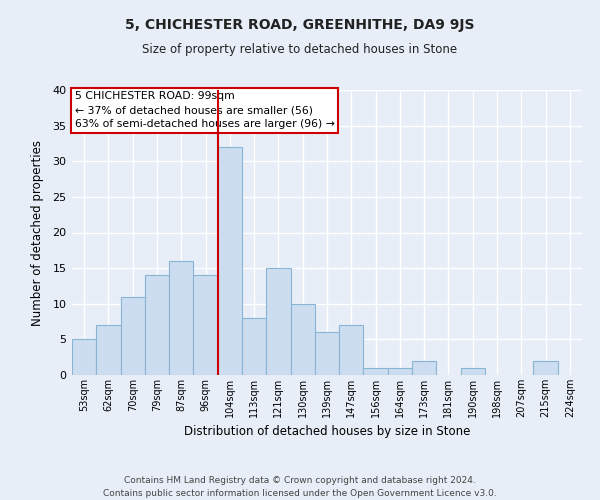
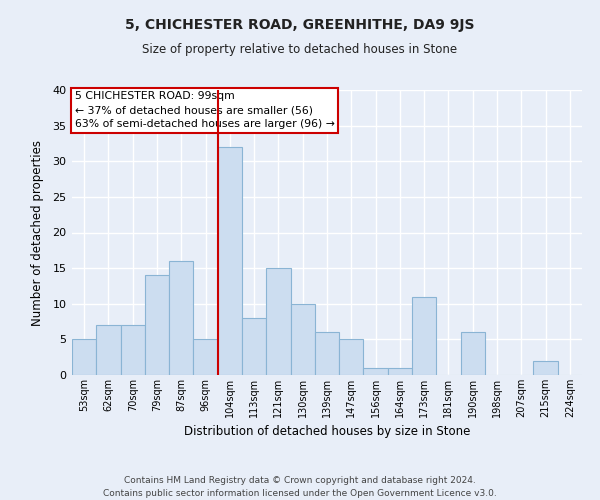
70sqm: 11 -> 7
96sqm: 14 -> 5
147sqm: 7 -> 5
173sqm: 2 -> 11
190sqm: 1 -> 6
